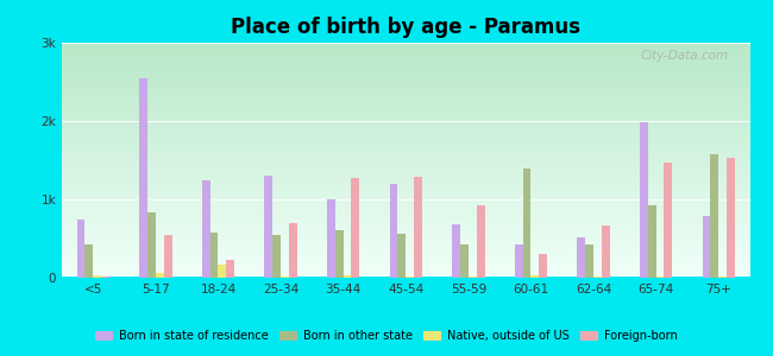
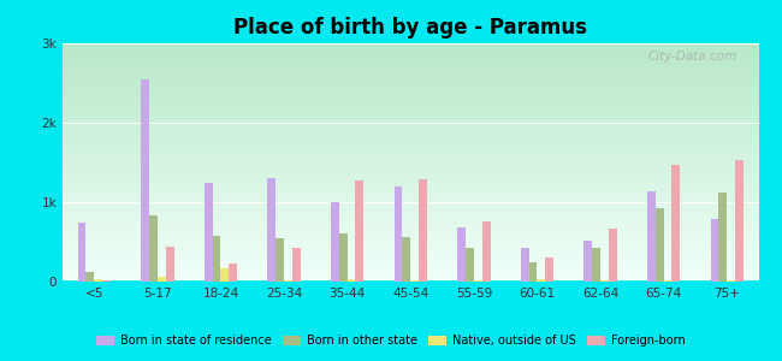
Born in other state/<5: 0.42k -> 0.12k
Foreign-born/5-17: 0.54k -> 0.44k
Foreign-born/25-34: 0.70k -> 0.42k
Foreign-born/55-59: 0.92k -> 0.76k
Born in other state/60-61: 1.40k -> 0.25k
Born in state of residence/65-74: 1.98k -> 1.13k
Born in other state/75+: 1.58k -> 1.12k
